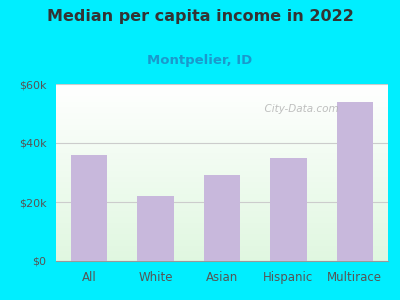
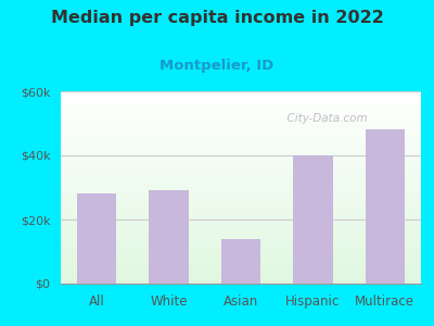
All: $36k -> $28k
White: $22k -> $29k
Asian: $29k -> $14k
Hispanic: $35k -> $40k
Multirace: $54k -> $48k
